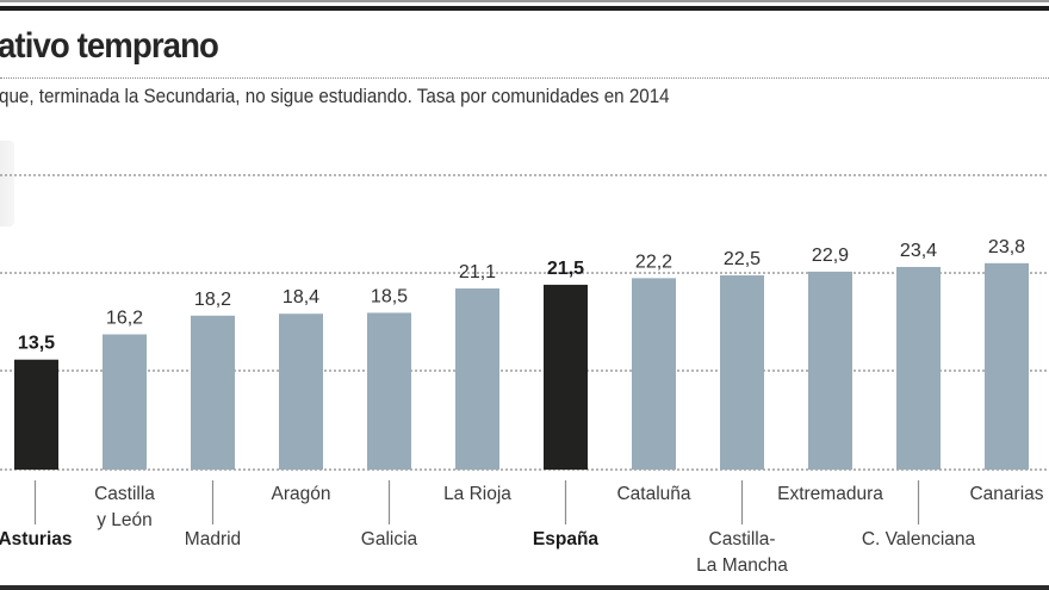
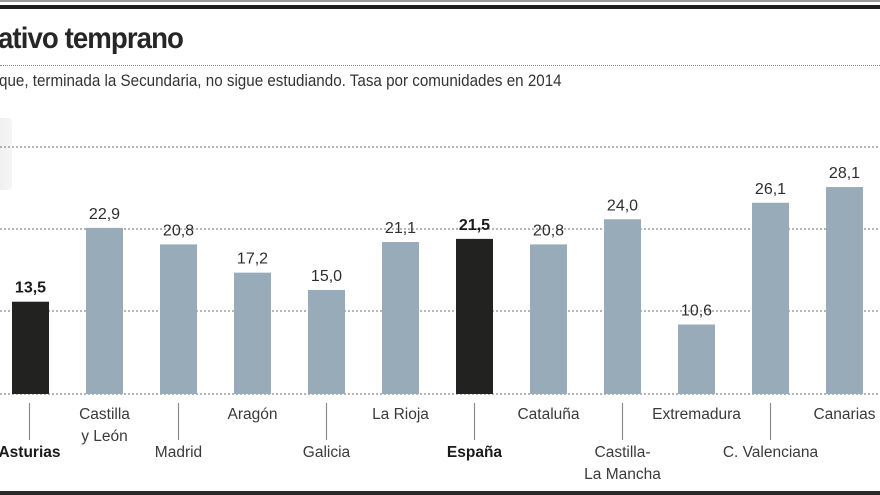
Castilla y León: 16,2 -> 22,9
Madrid: 18,2 -> 20,8
Aragón: 18,4 -> 17,2
Galicia: 18,5 -> 15,0
Cataluña: 22,2 -> 20,8
Castilla-La Mancha: 22,5 -> 24,0
Extremadura: 22,9 -> 10,6
C. Valenciana: 23,4 -> 26,1
Canarias: 23,8 -> 28,1
